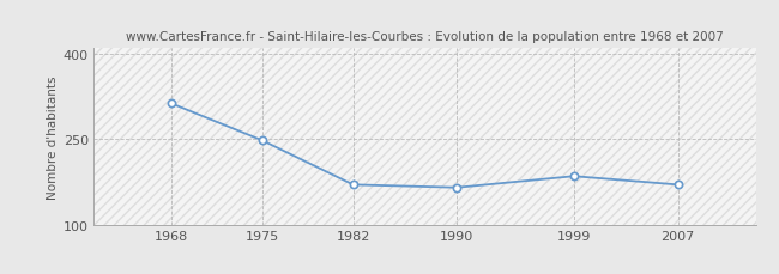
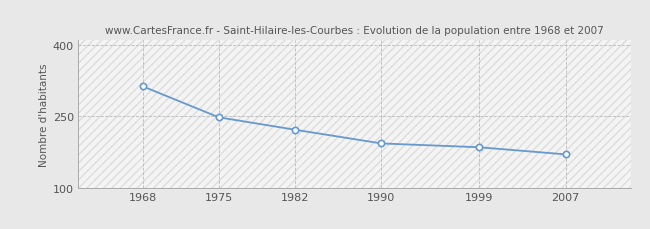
1982: 170 -> 222
1990: 165 -> 193
